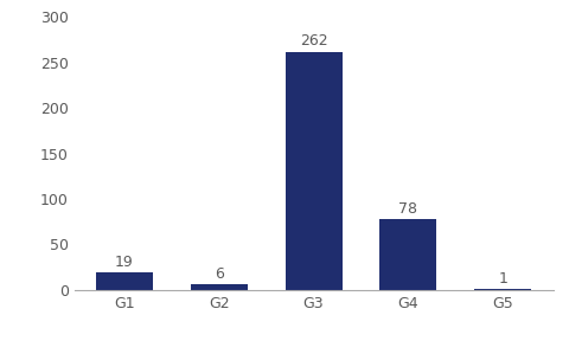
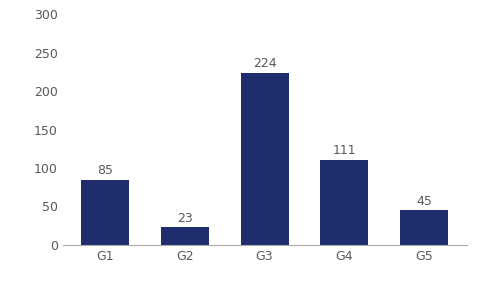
G1: 19 -> 85
G2: 6 -> 23
G3: 262 -> 224
G4: 78 -> 111
G5: 1 -> 45
